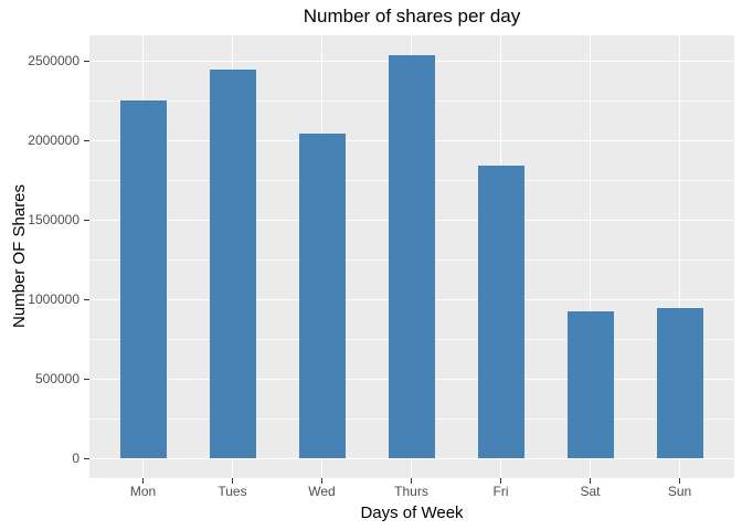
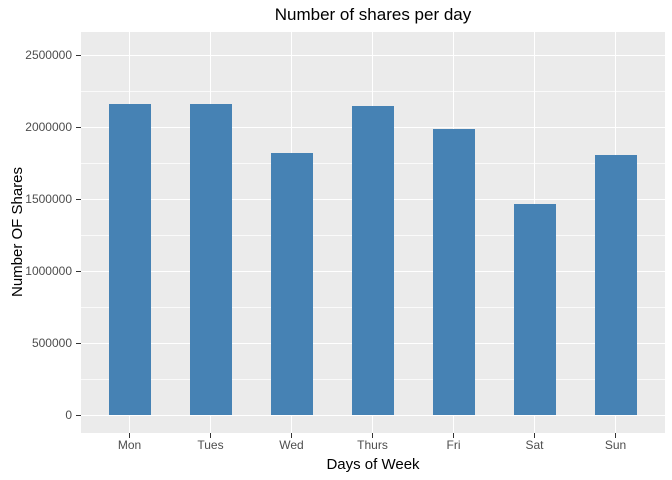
Mon: 2250000 -> 2160000
Tues: 2450000 -> 2160000
Wed: 2040000 -> 1820000
Thurs: 2540000 -> 2150000
Fri: 1840000 -> 1990000
Sat: 930000 -> 1470000
Sun: 950000 -> 1810000
